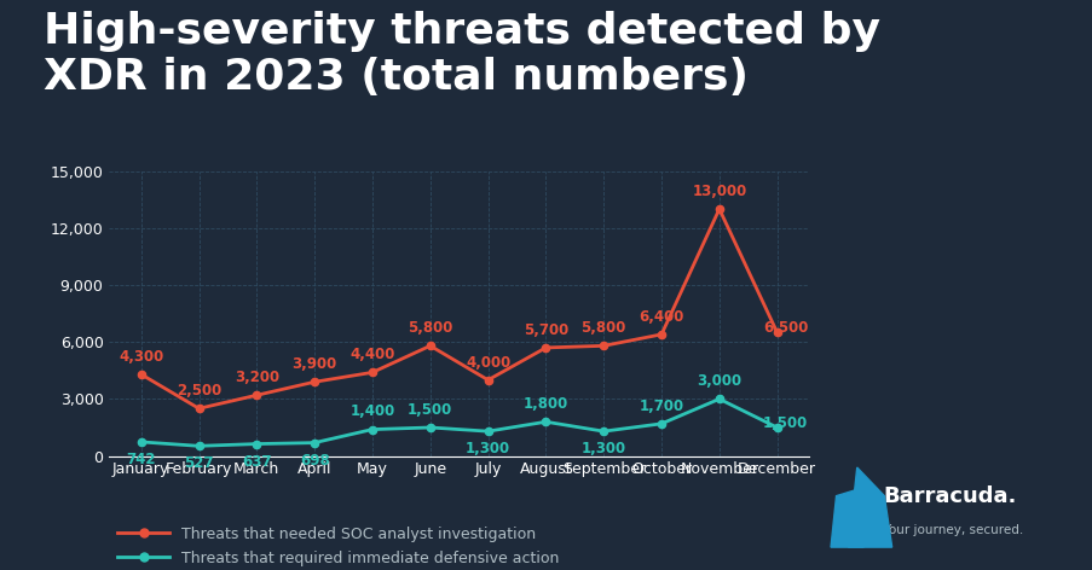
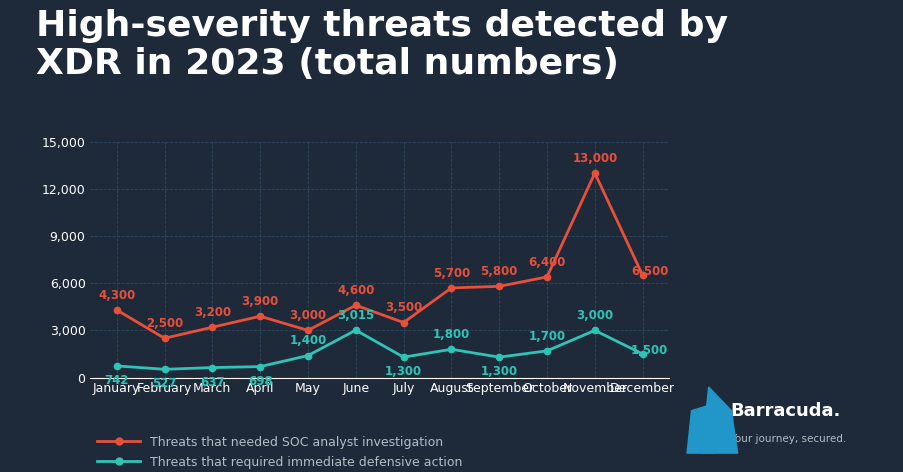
Threats that needed SOC analyst investigation/May: 4,400 -> 3,000
Threats that needed SOC analyst investigation/June: 5,800 -> 4,600
Threats that required immediate defensive action/June: 1,500 -> 3,015
Threats that needed SOC analyst investigation/July: 4,000 -> 3,500
